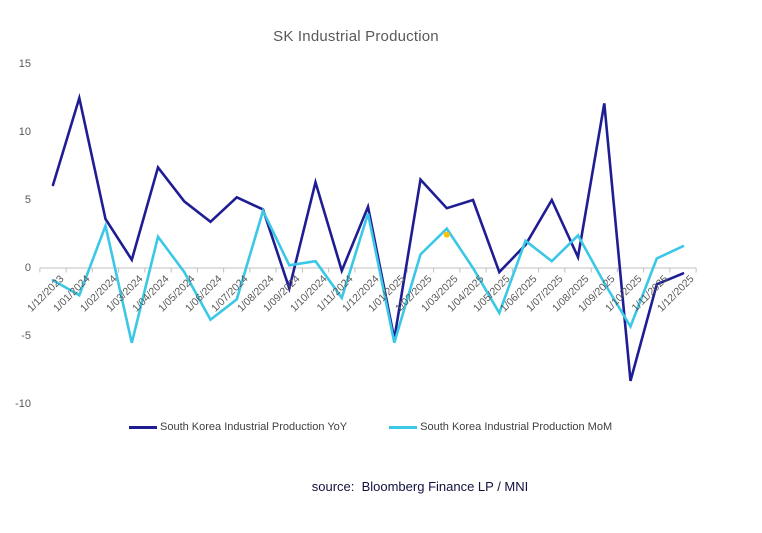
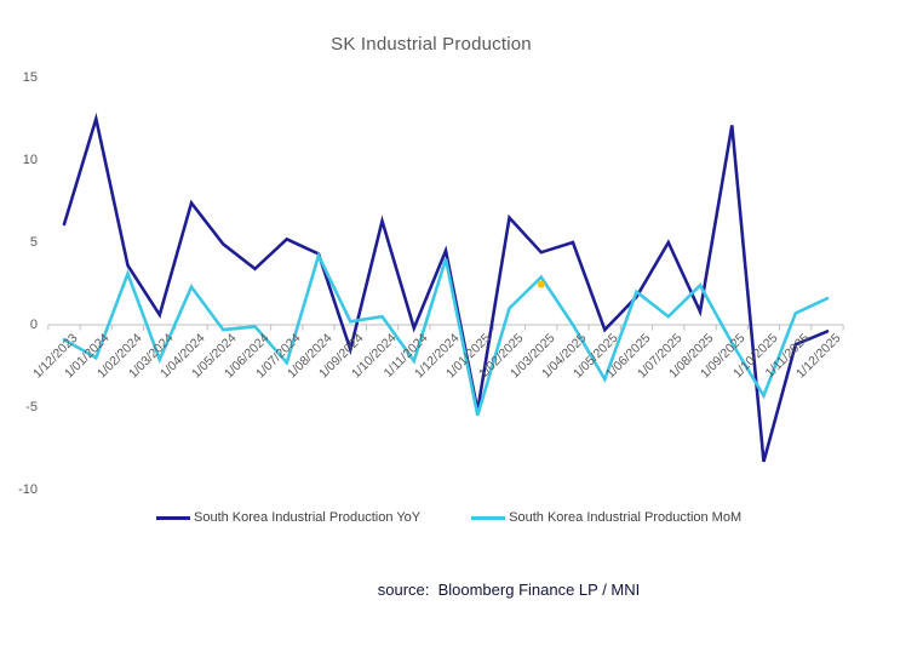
South Korea Industrial Production MoM/1/03/2024: -5.5 -> -2.1
South Korea Industrial Production MoM/1/06/2024: -3.8 -> -0.1
